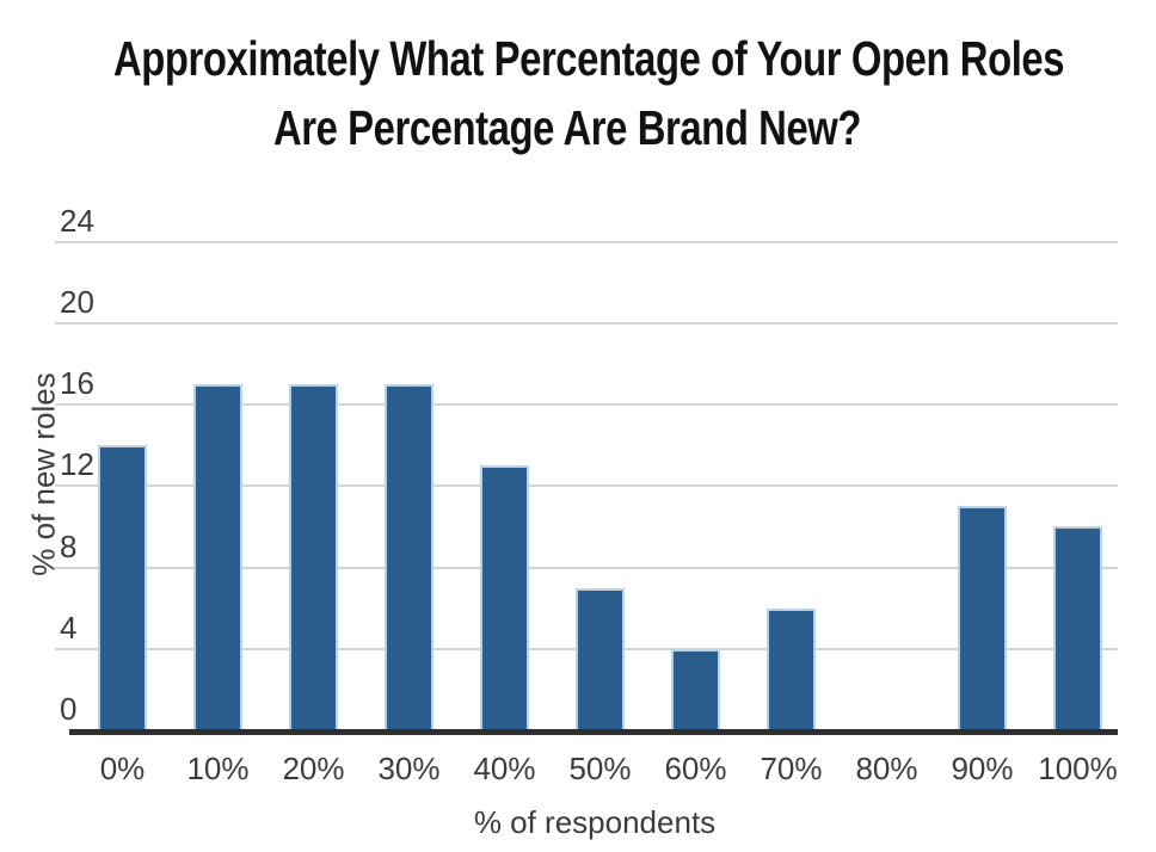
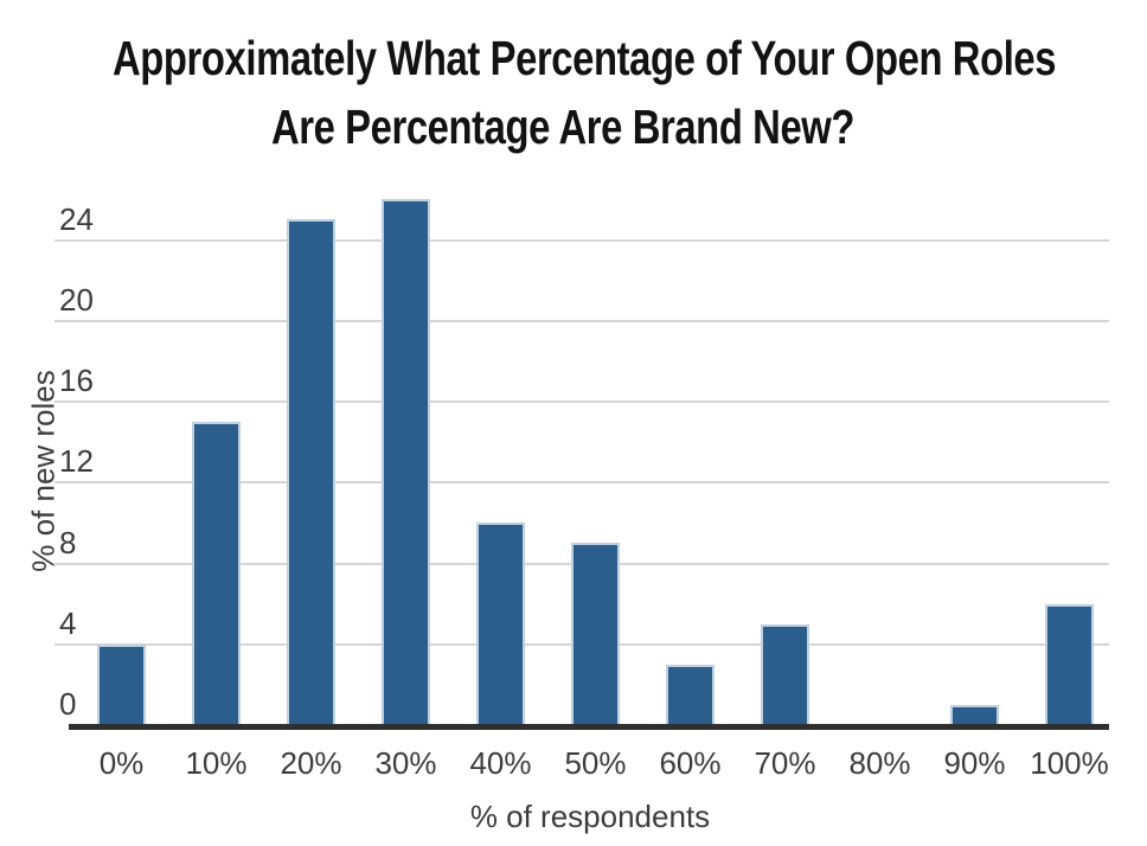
0%: 14 -> 4
10%: 17 -> 15
20%: 17 -> 25
30%: 17 -> 26
40%: 13 -> 10
50%: 7 -> 9
60%: 4 -> 3
70%: 6 -> 5
90%: 11 -> 1
100%: 10 -> 6
